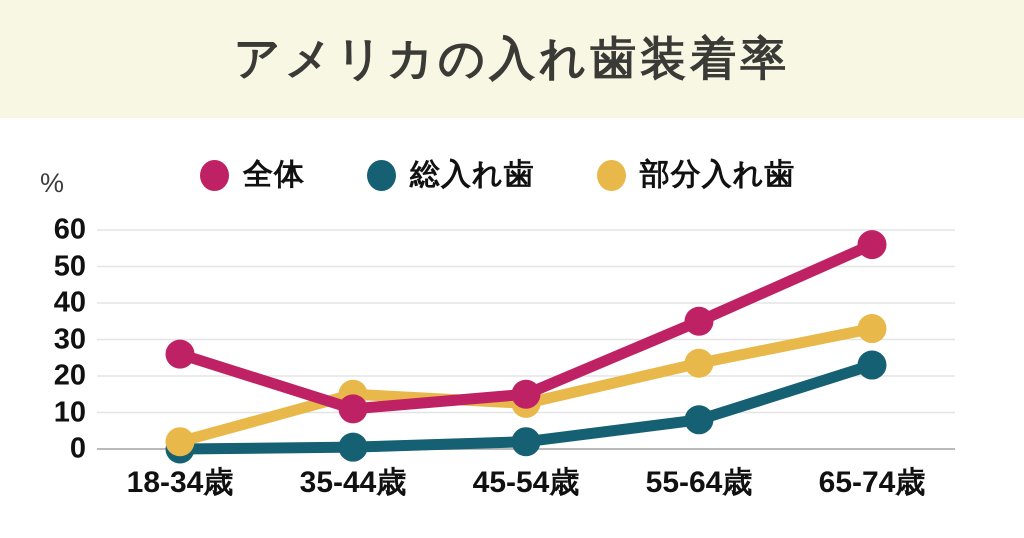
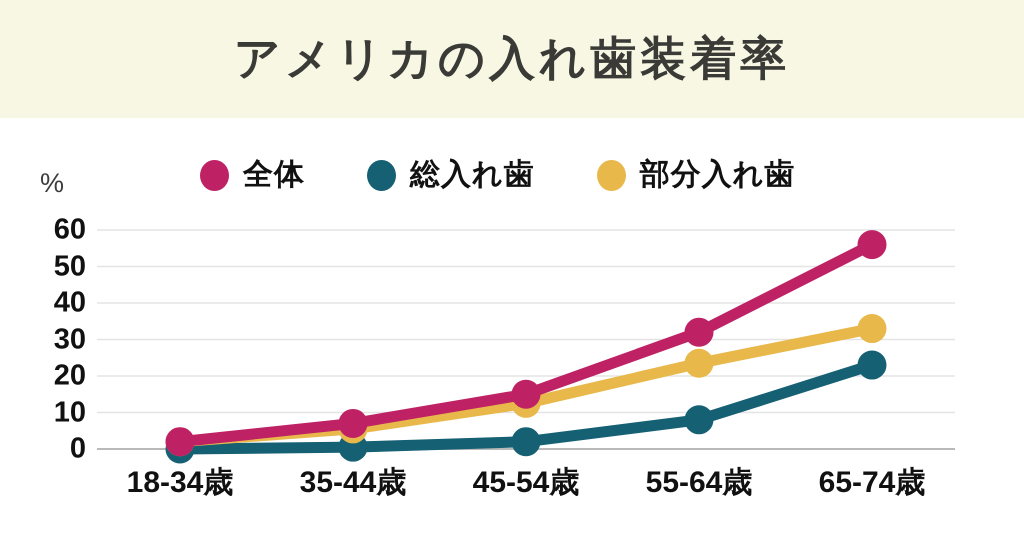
全体/18-34歳: 26 -> 2
全体/35-44歳: 11 -> 7
部分入れ歯/35-44歳: 15 -> 6
全体/55-64歳: 35 -> 32
